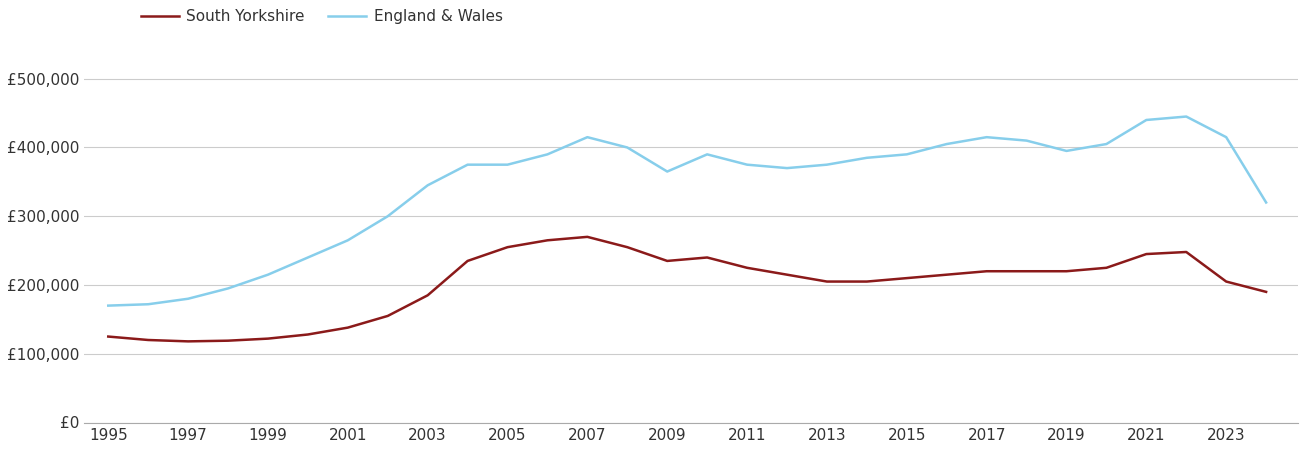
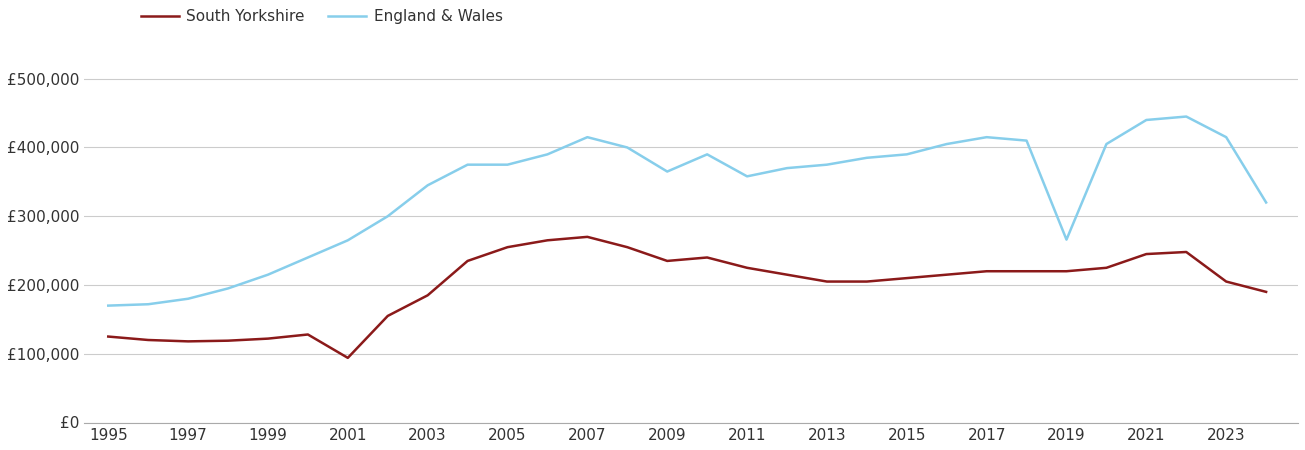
South Yorkshire/2001: £138,000 -> £94,000
England & Wales/2011: £375,000 -> £358,000
England & Wales/2019: £395,000 -> £266,000
